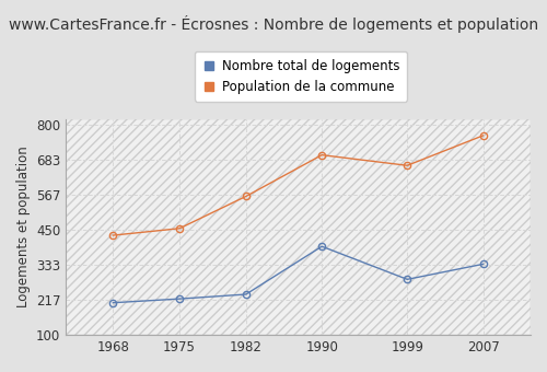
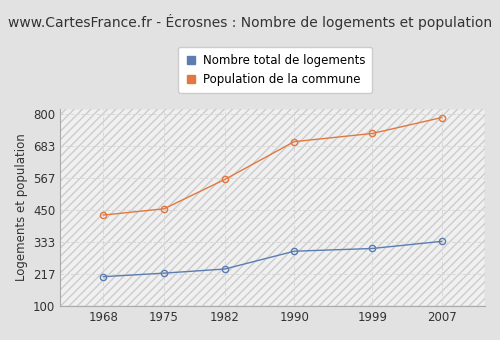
Nombre total de logements/1990: 395 -> 300
Nombre total de logements/1999: 285 -> 310
Population de la commune/1999: 665 -> 730
Population de la commune/2007: 765 -> 788
